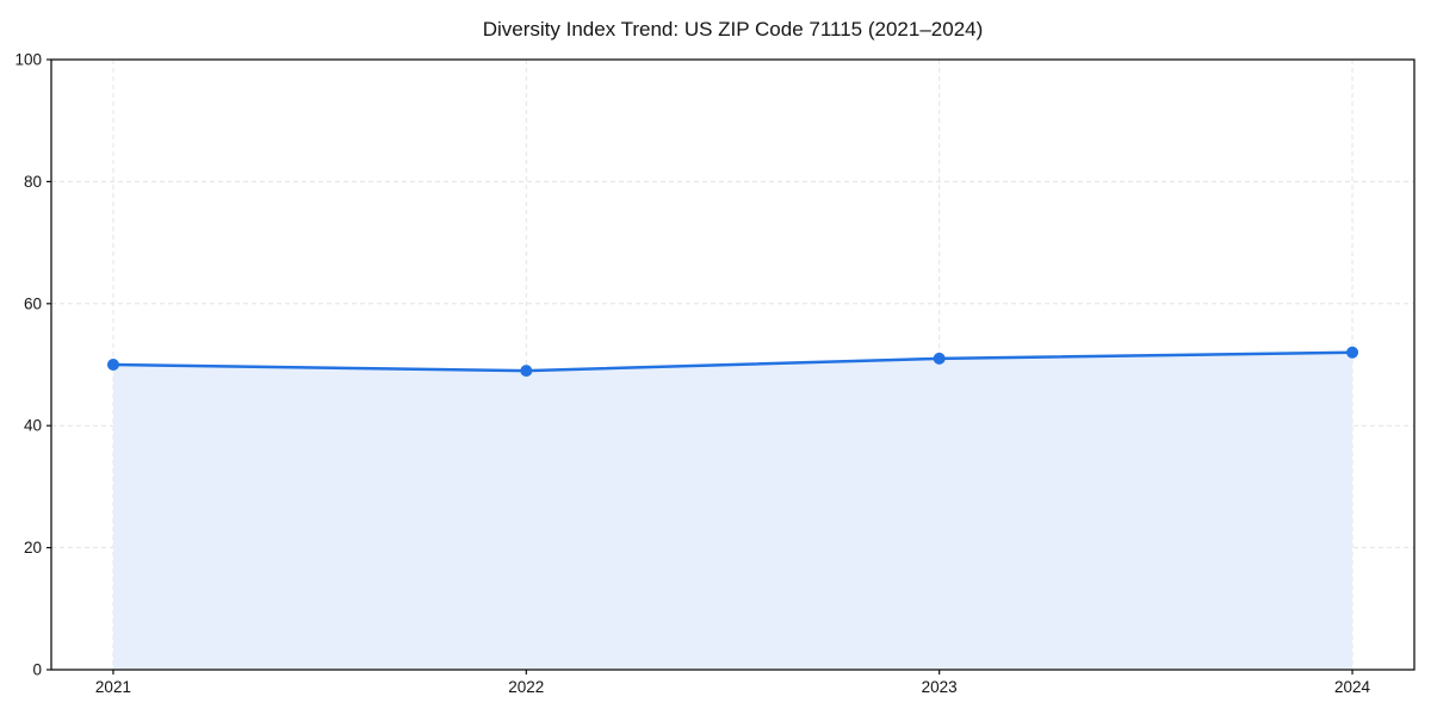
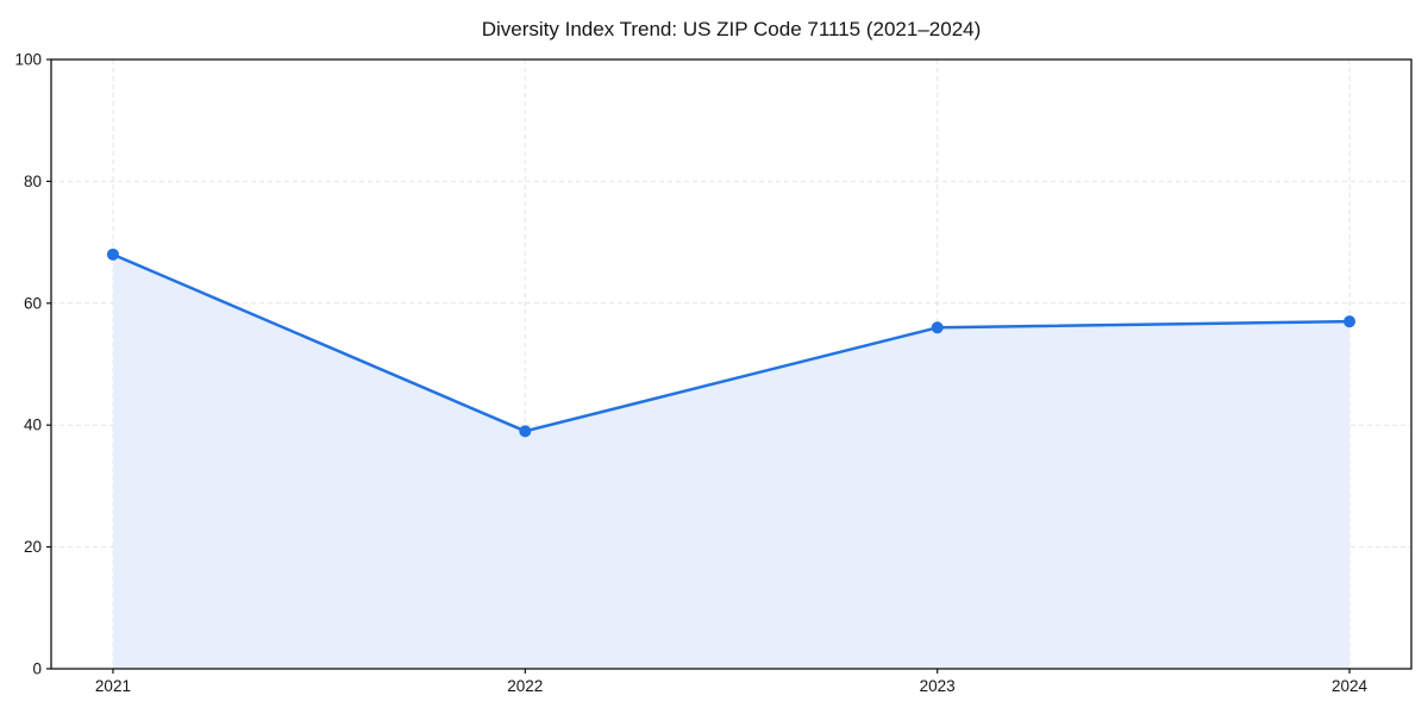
2021: 50 -> 68
2022: 49 -> 39
2023: 51 -> 56
2024: 52 -> 57
